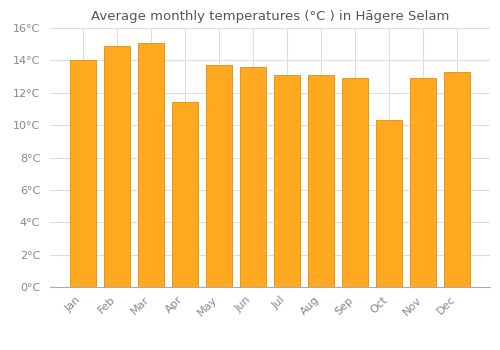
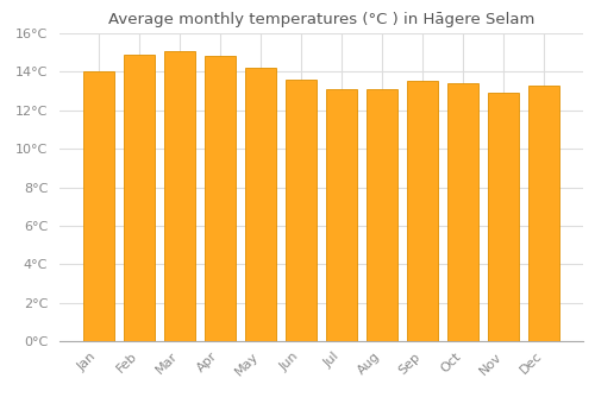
Apr: 11.4°C -> 14.8°C
May: 13.7°C -> 14.2°C
Sep: 12.9°C -> 13.5°C
Oct: 10.3°C -> 13.4°C
